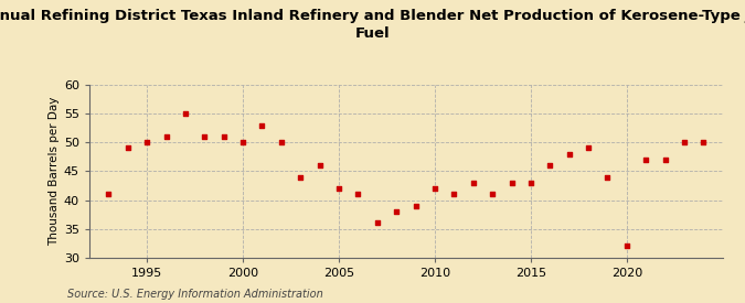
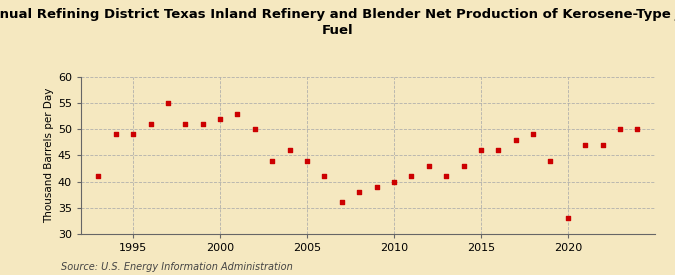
1995: 50 -> 49
2000: 50 -> 52
2005: 42 -> 44
2010: 42 -> 40
2015: 43 -> 46
2020: 32 -> 33
